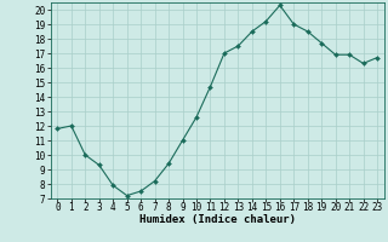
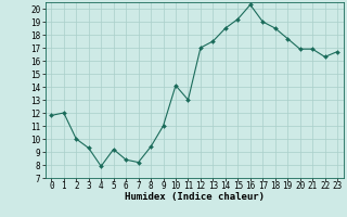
5: 7.2 -> 9.2
6: 7.5 -> 8.4
10: 12.6 -> 14.1
11: 14.7 -> 13.0
